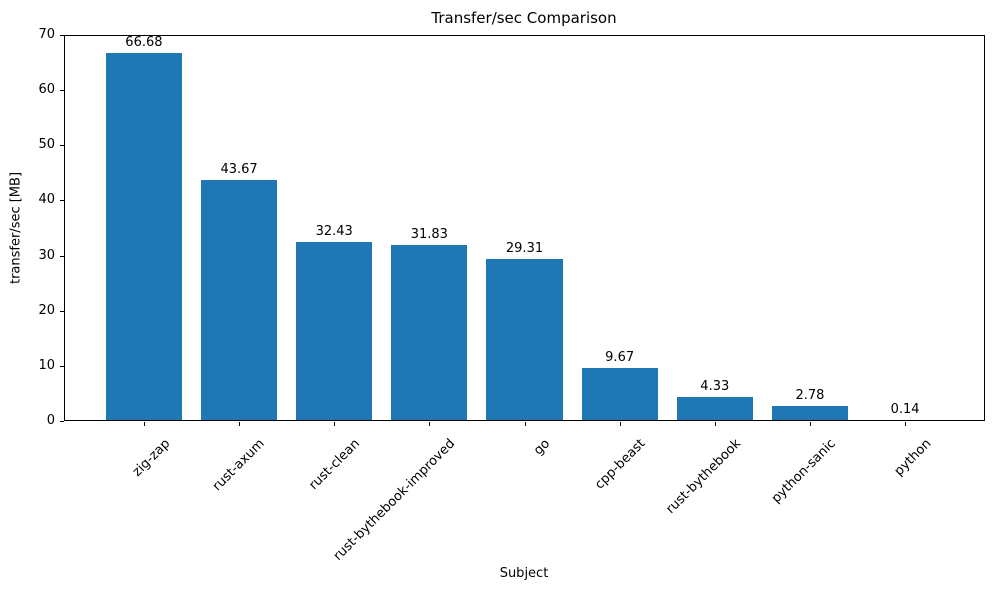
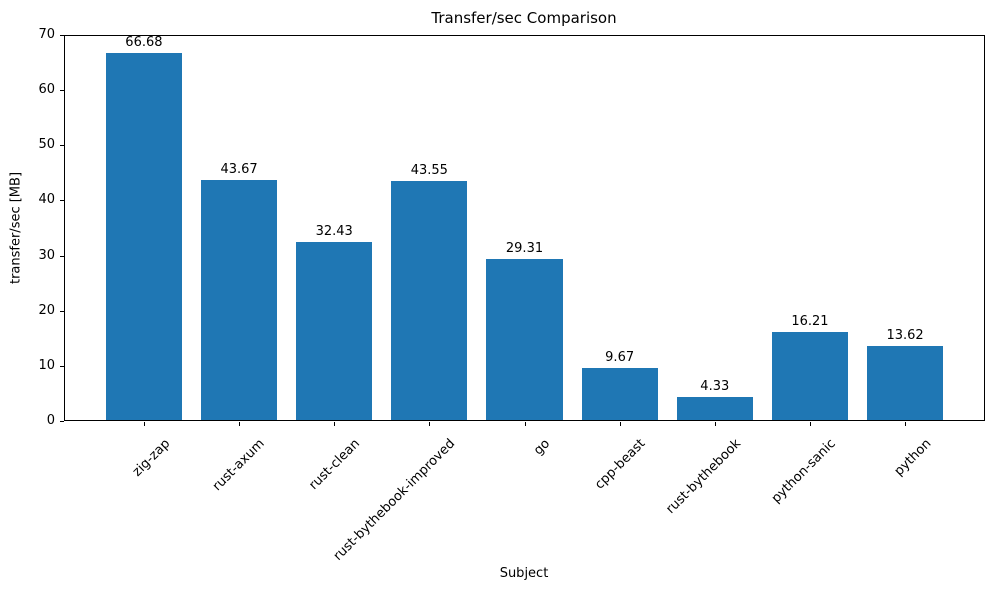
rust-bythebook-improved: 31.83 -> 43.55
python-sanic: 2.78 -> 16.21
python: 0.14 -> 13.62
